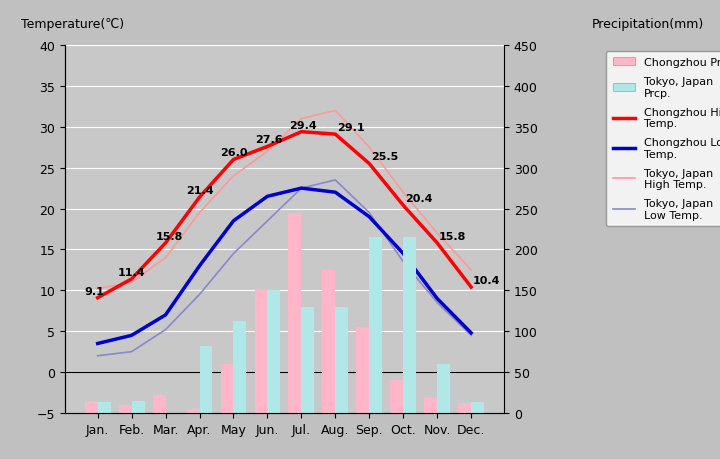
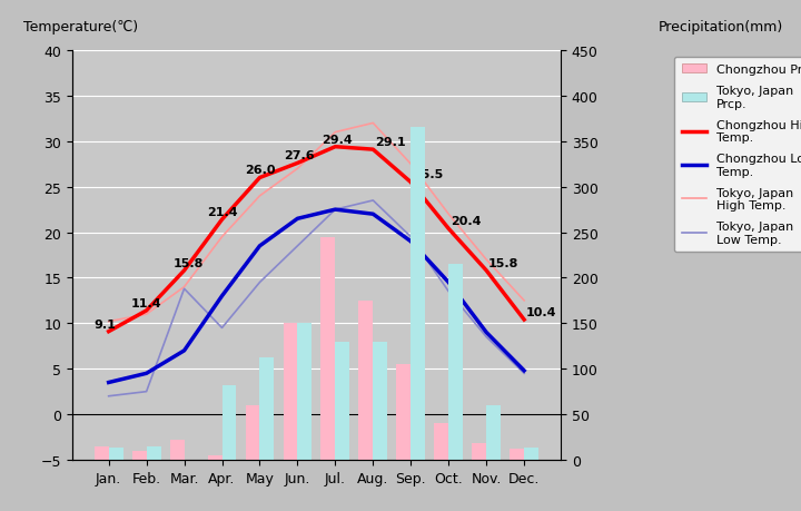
Tokyo, Japan Low Temp./Mar.: 5.2 -> 13.8
Tokyo, Japan Prcp./Sep.: 215 -> 366
